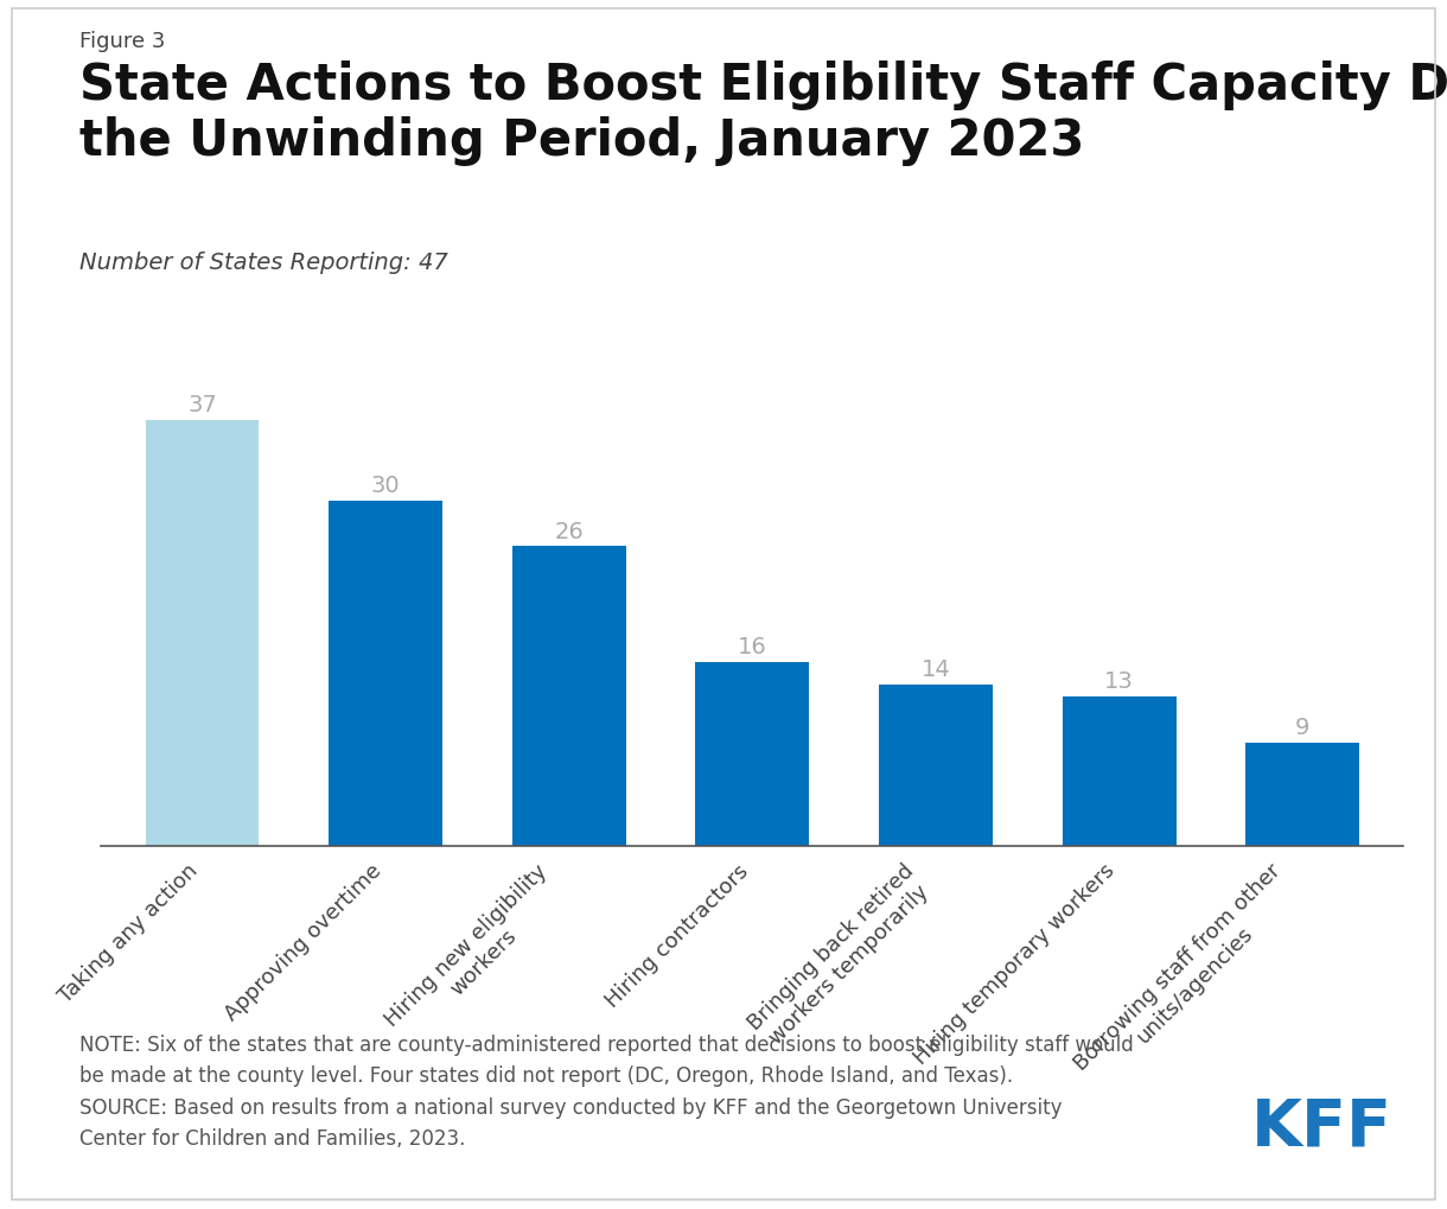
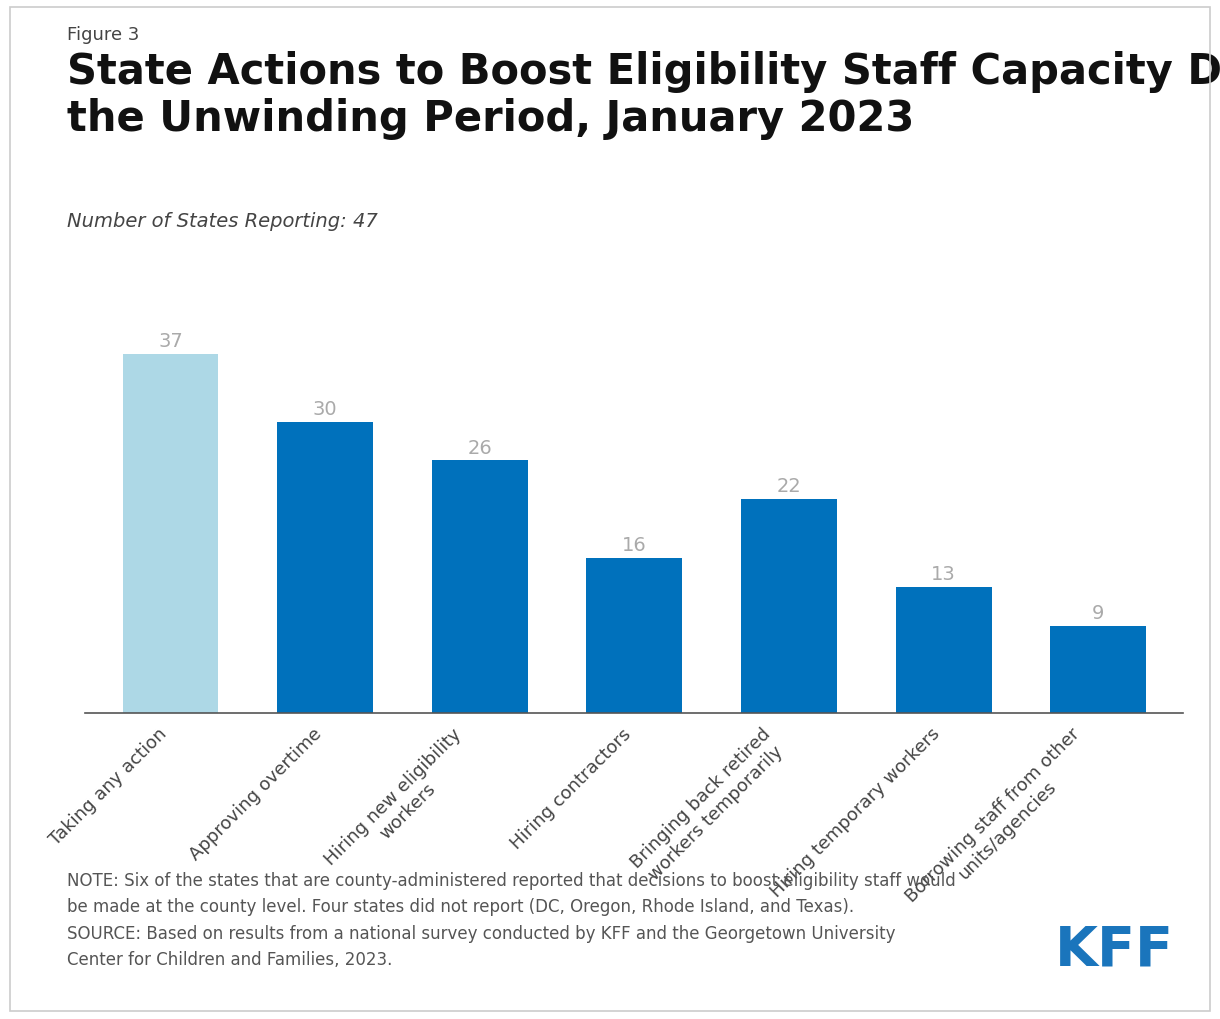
Bringing back retired workers temporarily: 14 -> 22
